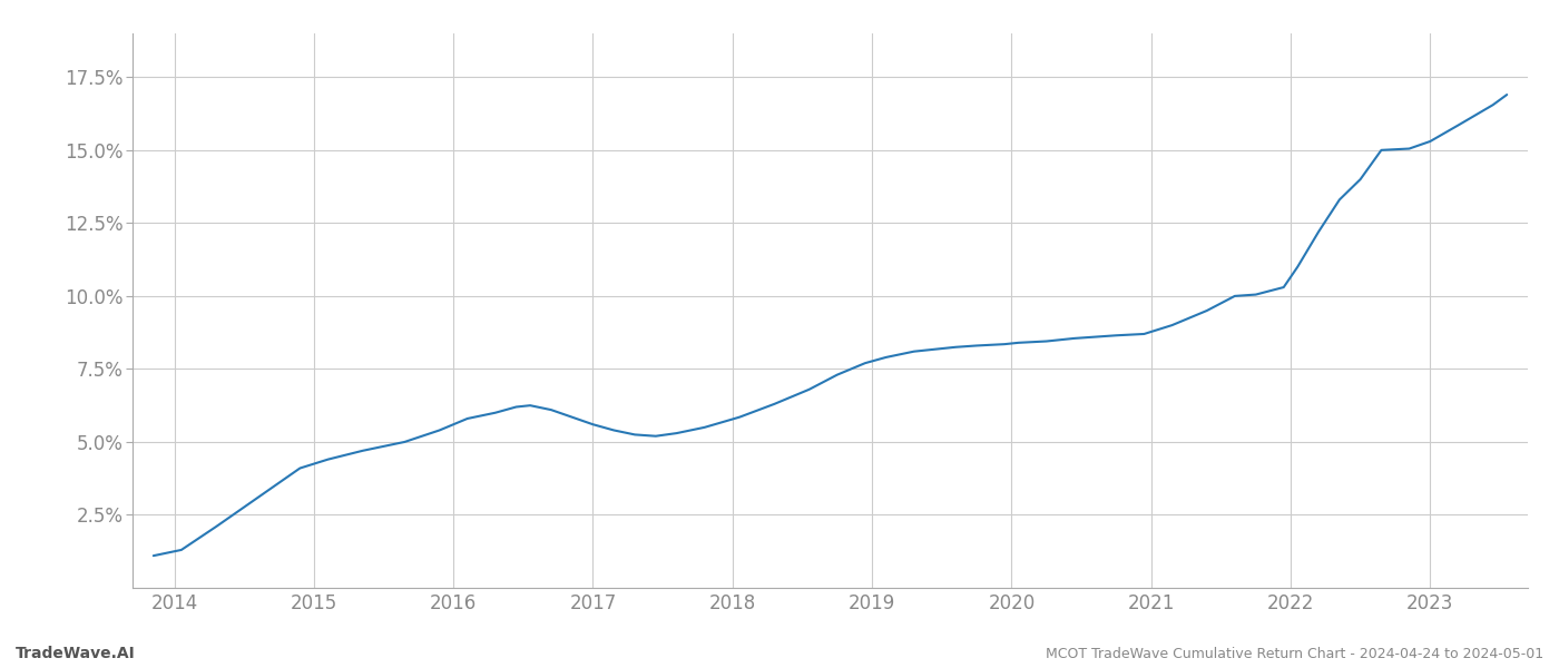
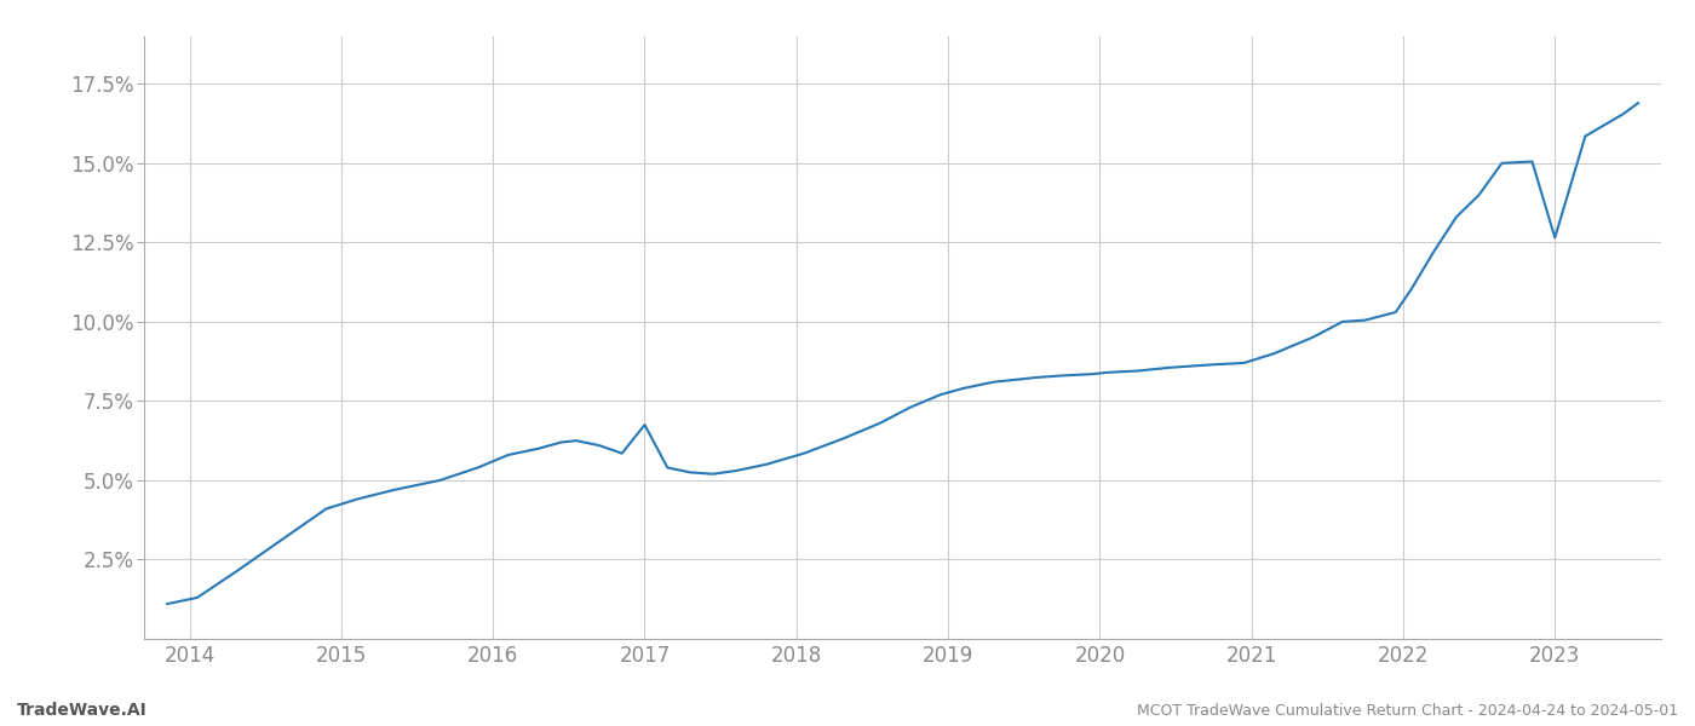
2017: 5.60% -> 6.75%
2023: 15.30% -> 12.65%
